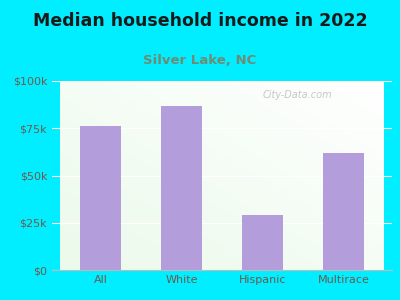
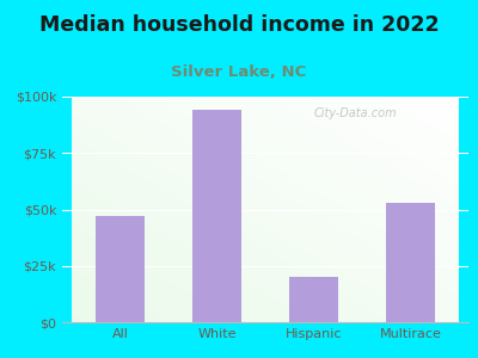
All: $76k -> $47k
White: $87k -> $94k
Hispanic: $29k -> $20k
Multirace: $62k -> $53k
